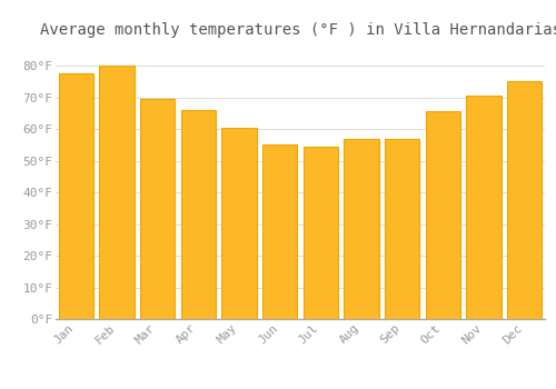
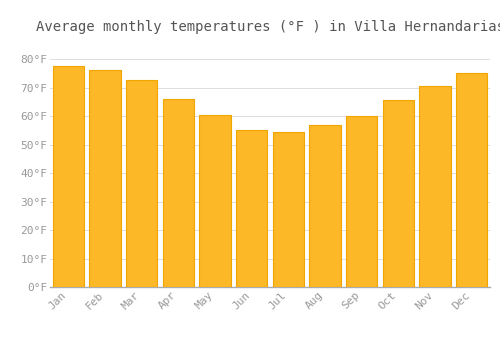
Feb: 80.0°F -> 76.0°F
Mar: 69.5°F -> 72.5°F
Sep: 57.0°F -> 60.0°F
